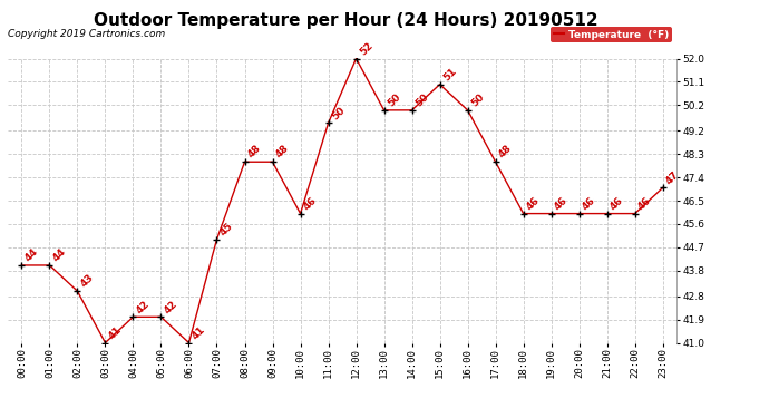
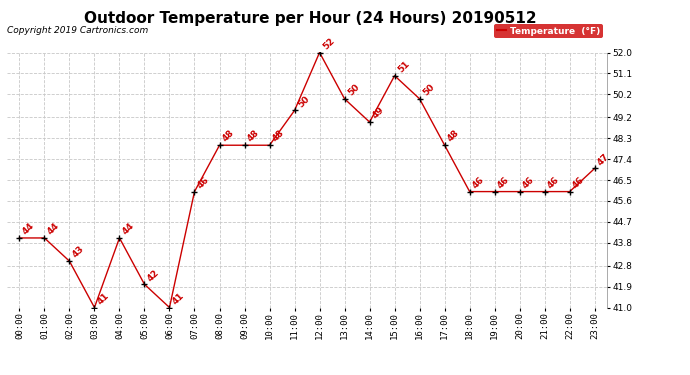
04:00: 42 -> 44
07:00: 45 -> 46
10:00: 46 -> 48
14:00: 50 -> 49
